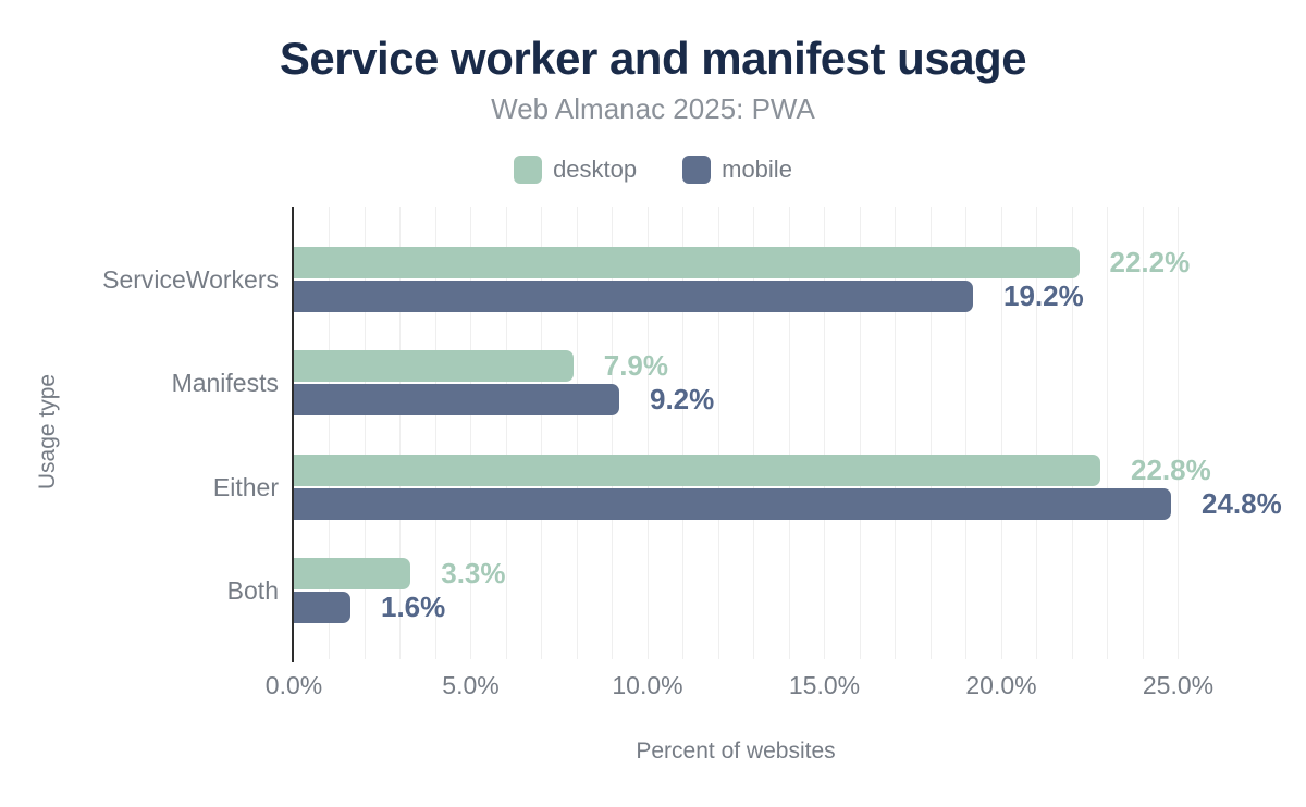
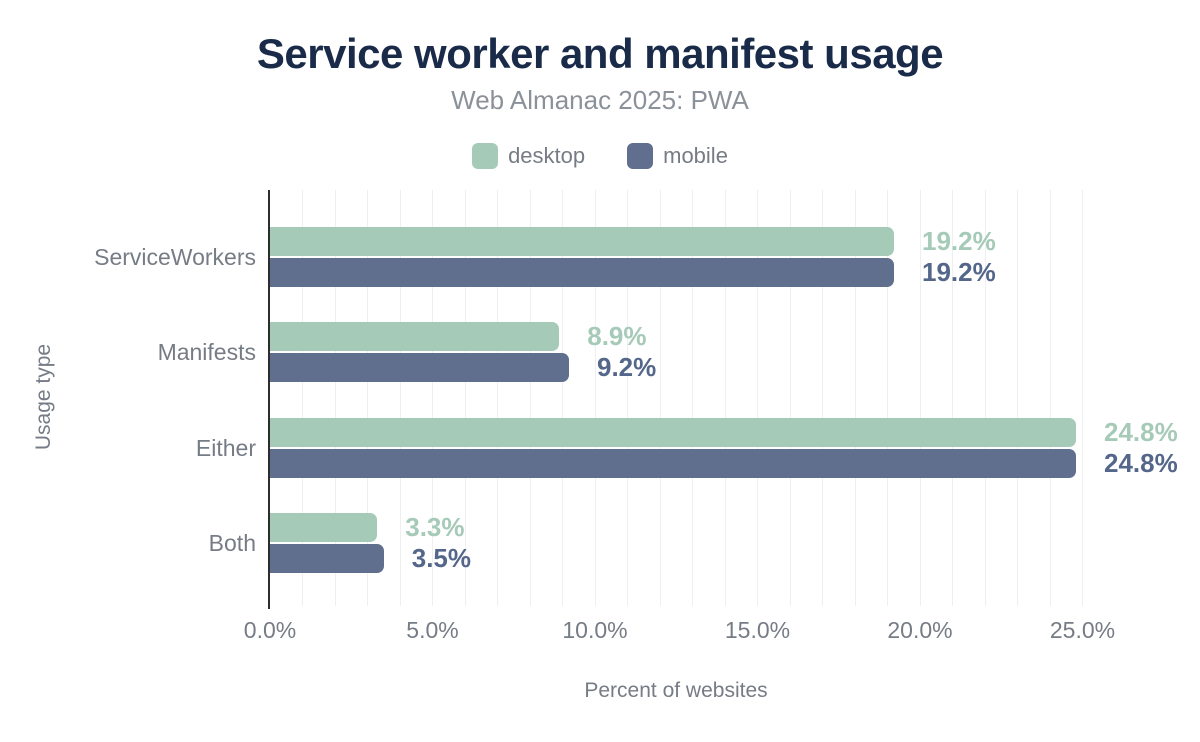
desktop/ServiceWorkers: 22.2% -> 19.2%
desktop/Manifests: 7.9% -> 8.9%
desktop/Either: 22.8% -> 24.8%
mobile/Both: 1.6% -> 3.5%
